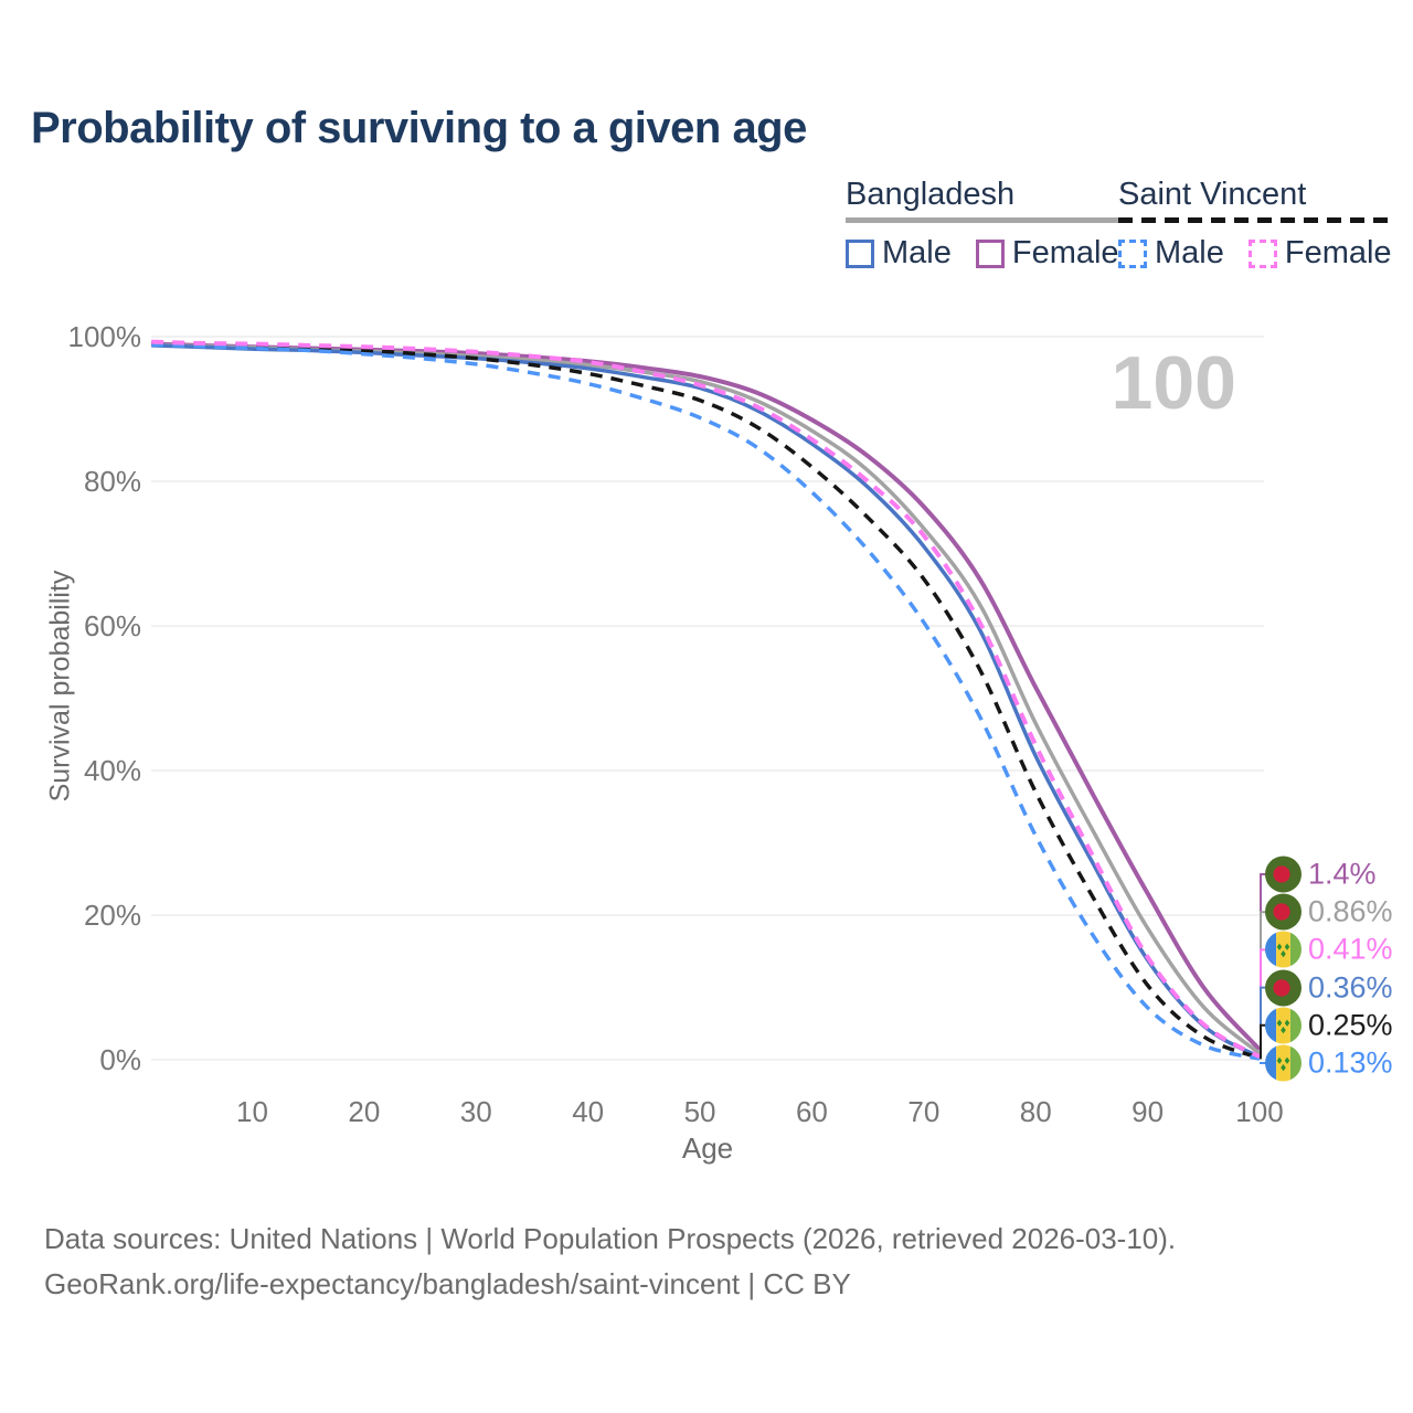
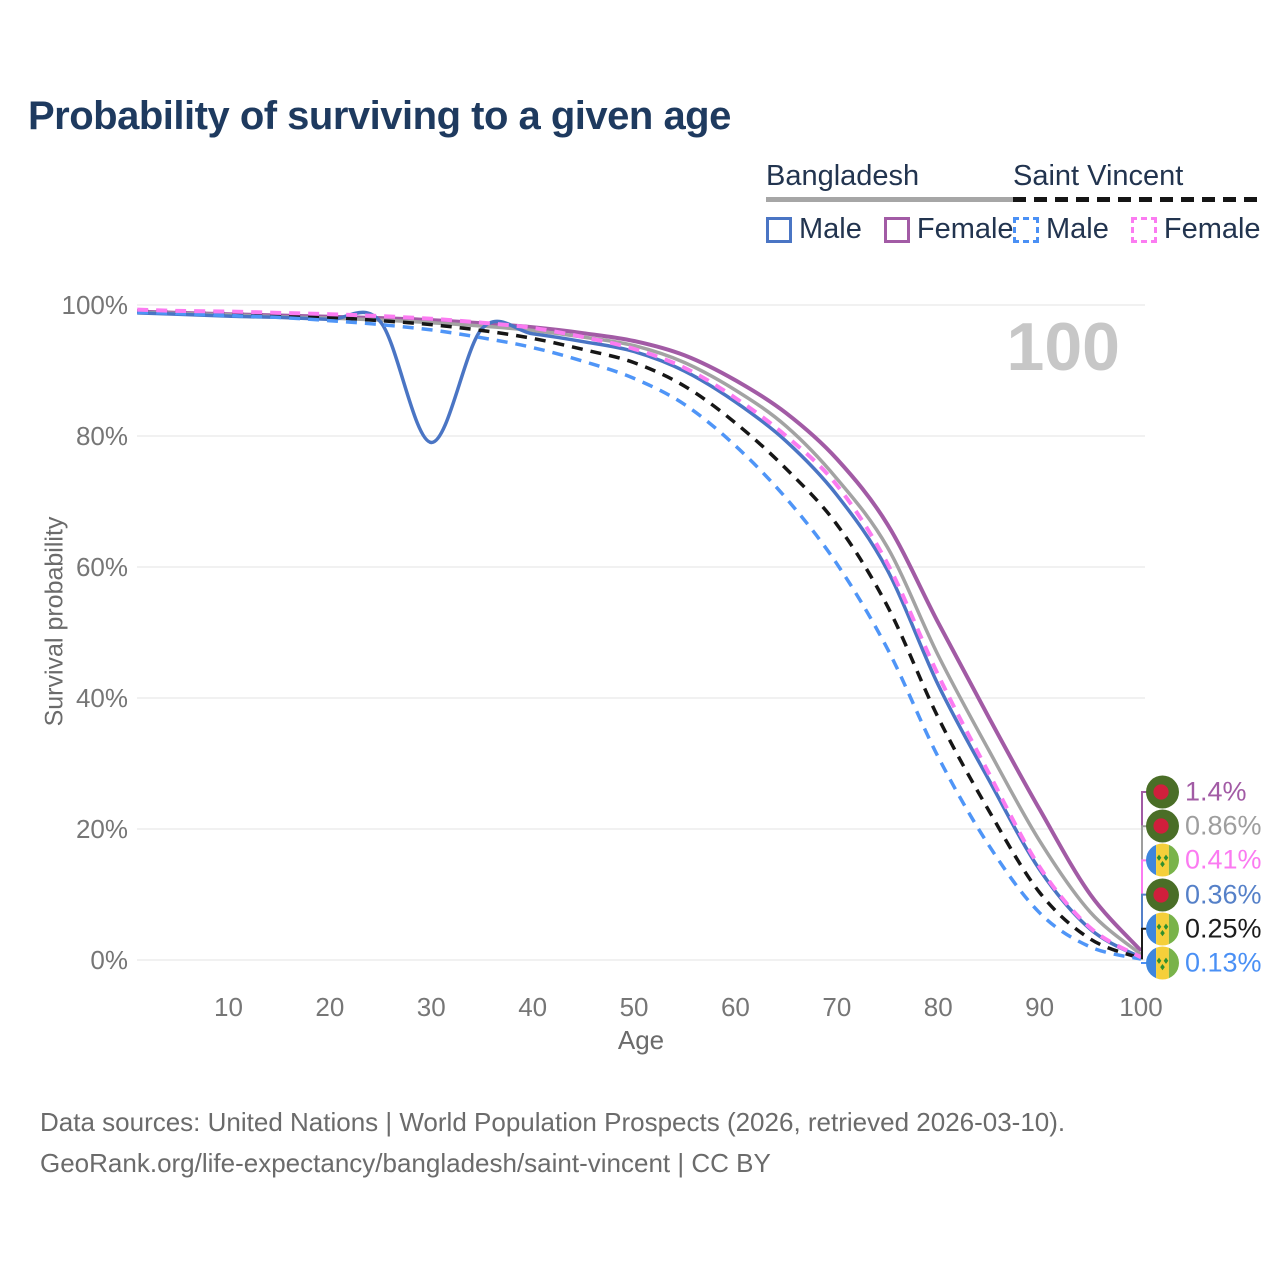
Bangladesh Male/30: 97% -> 79%
